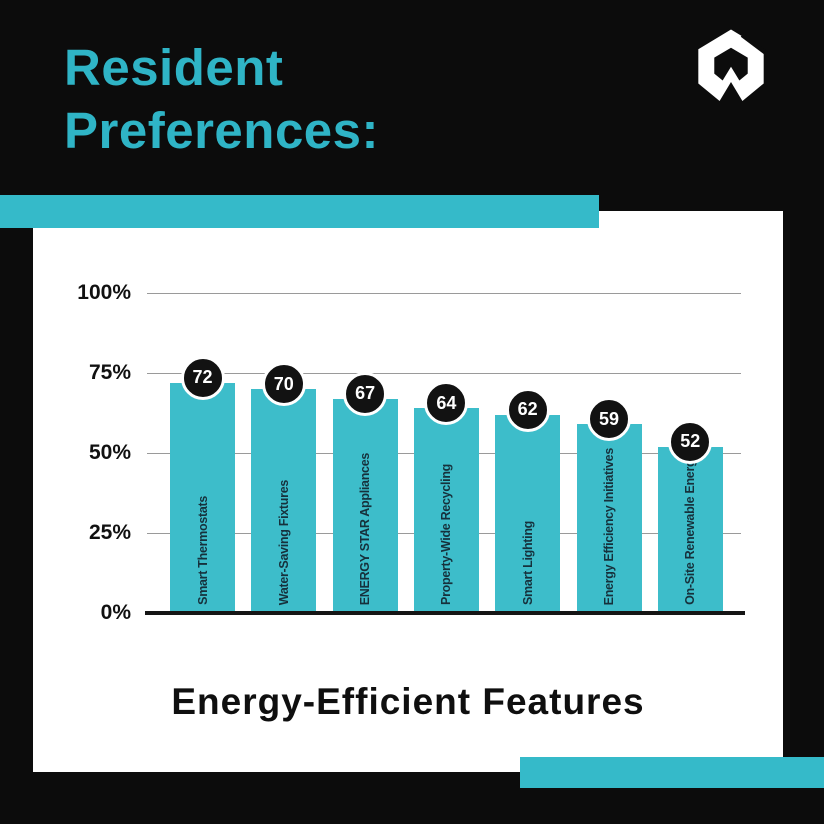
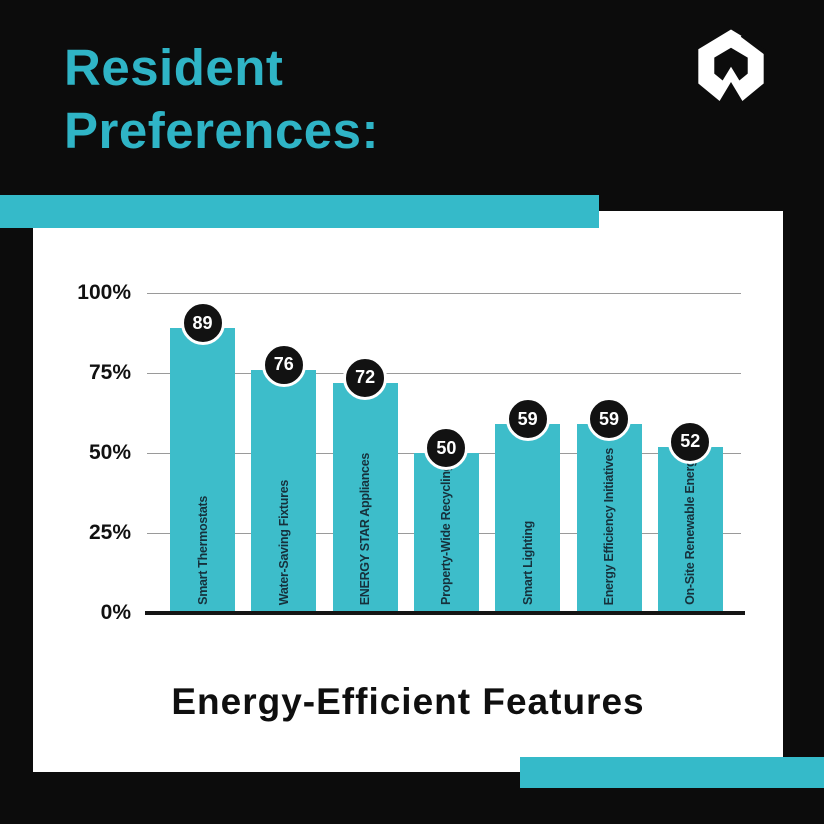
Smart Thermostats: 72 -> 89
Water-Saving Fixtures: 70 -> 76
ENERGY STAR Appliances: 67 -> 72
Property-Wide Recycling: 64 -> 50
Smart Lighting: 62 -> 59
